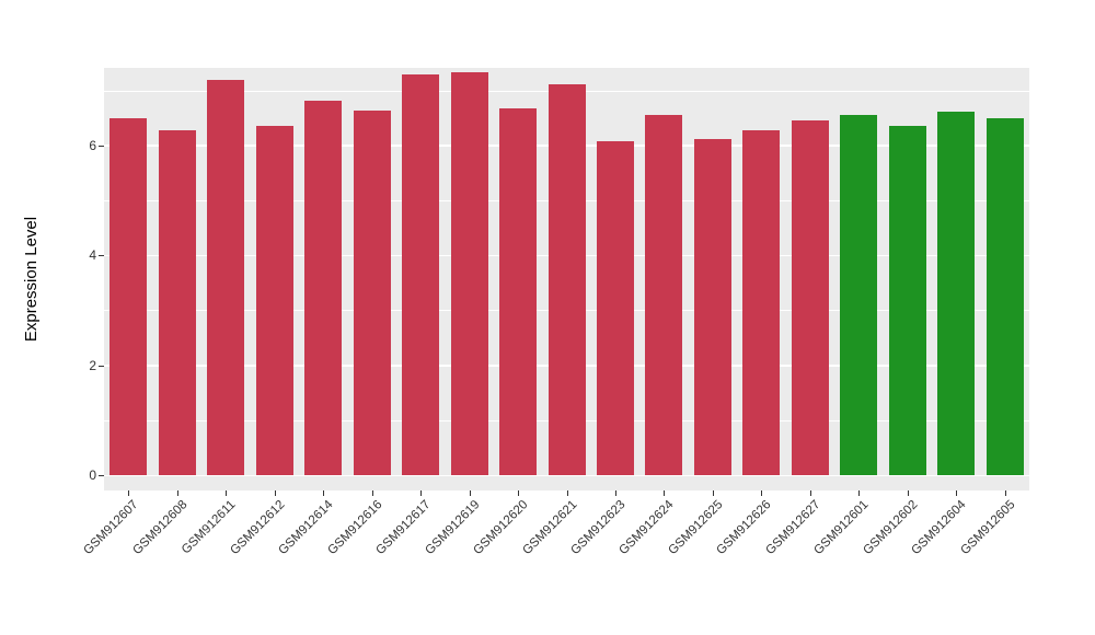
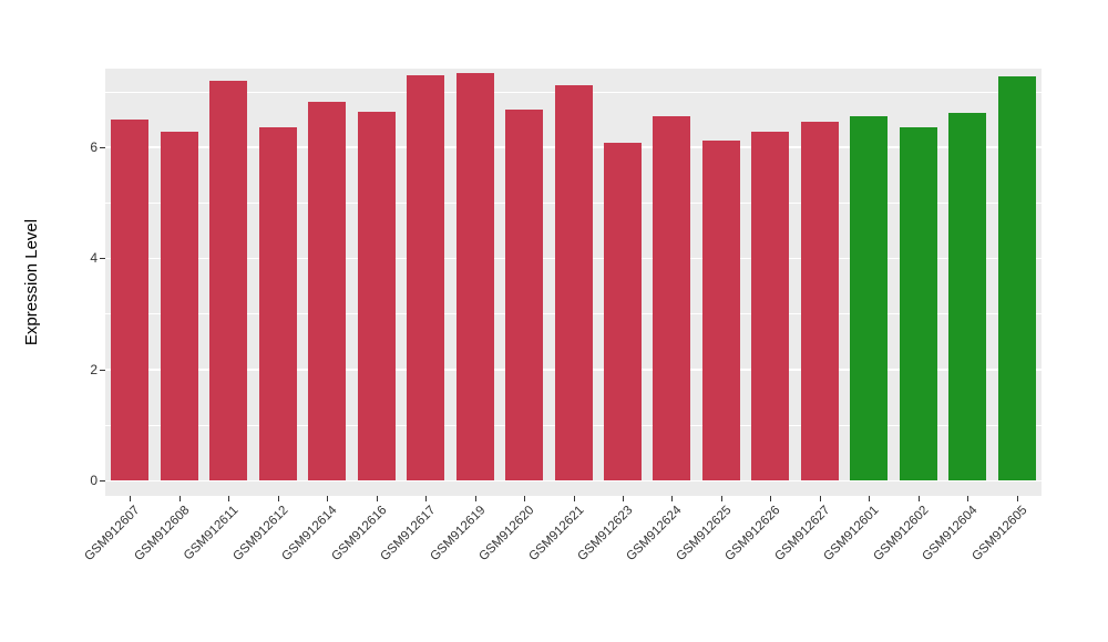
GSM912605: 6.5 -> 7.3
